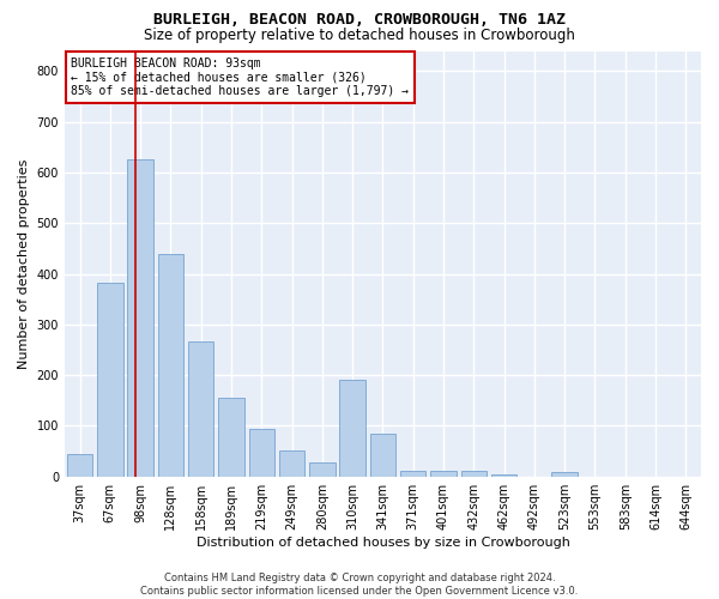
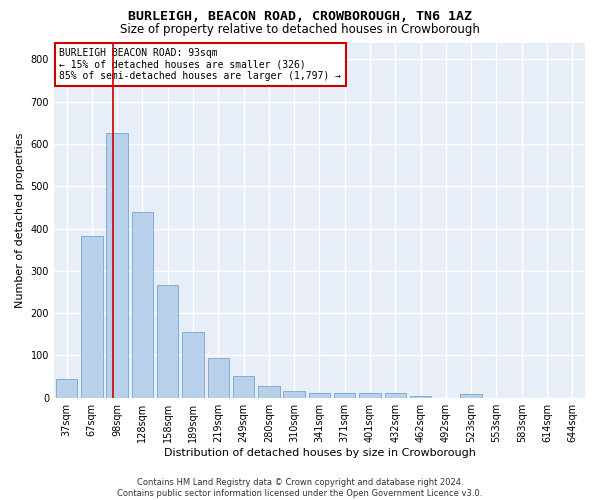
310sqm: 190 -> 16
341sqm: 85 -> 10
